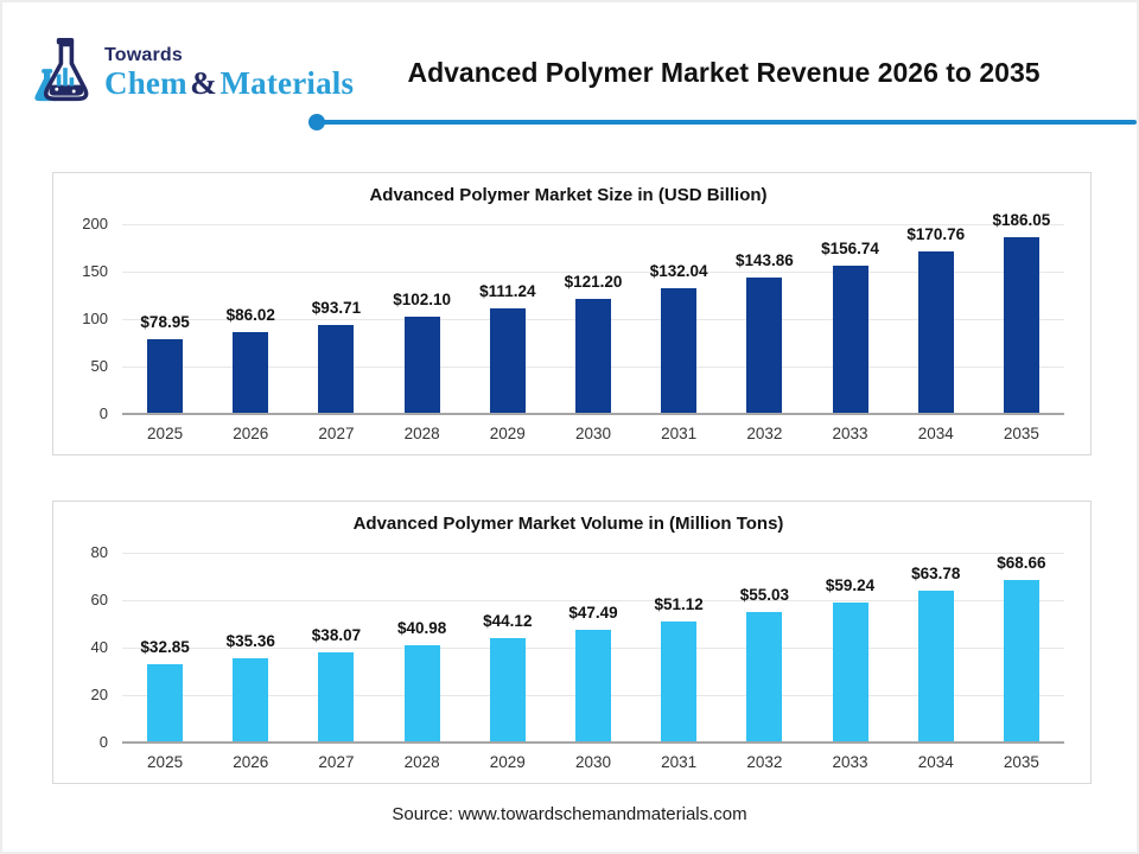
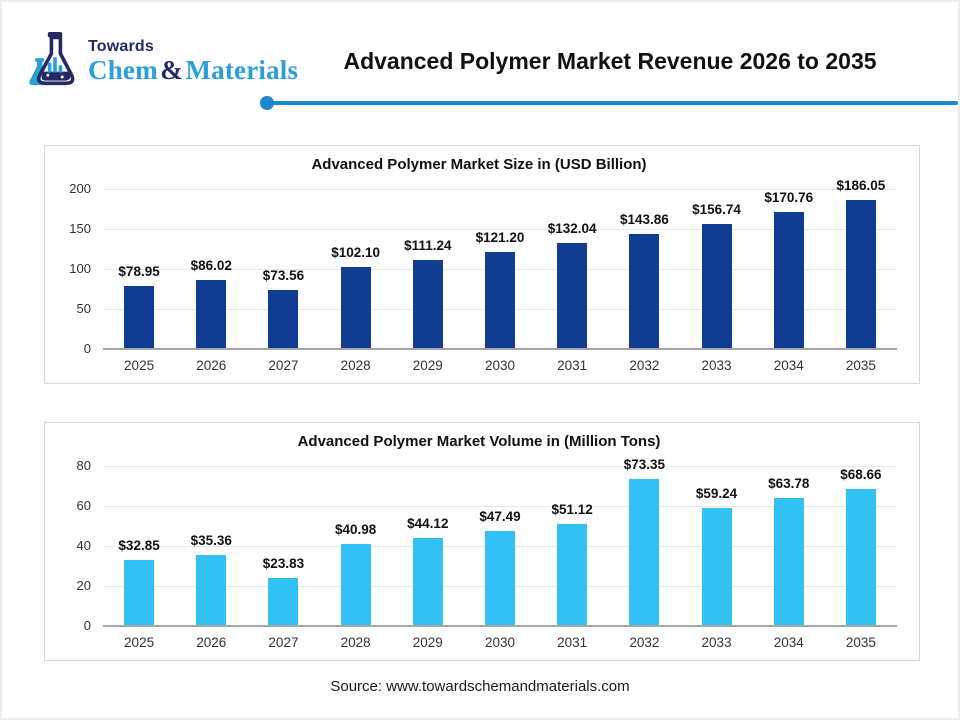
Advanced Polymer Market Size in (USD Billion)/2027: $93.71 -> $73.56
Advanced Polymer Market Volume in (Million Tons)/2027: $38.07 -> $23.83
Advanced Polymer Market Volume in (Million Tons)/2032: $55.03 -> $73.35
